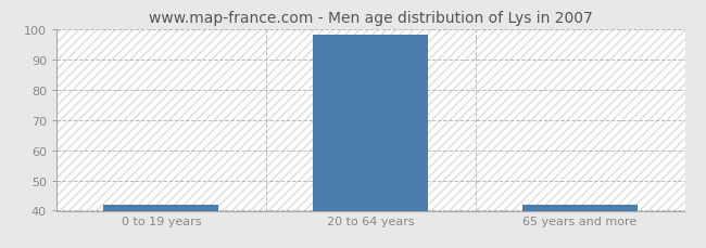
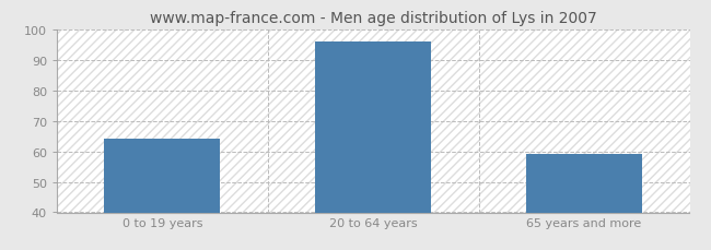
0 to 19 years: 42 -> 64
20 to 64 years: 98 -> 96
65 years and more: 42 -> 59
